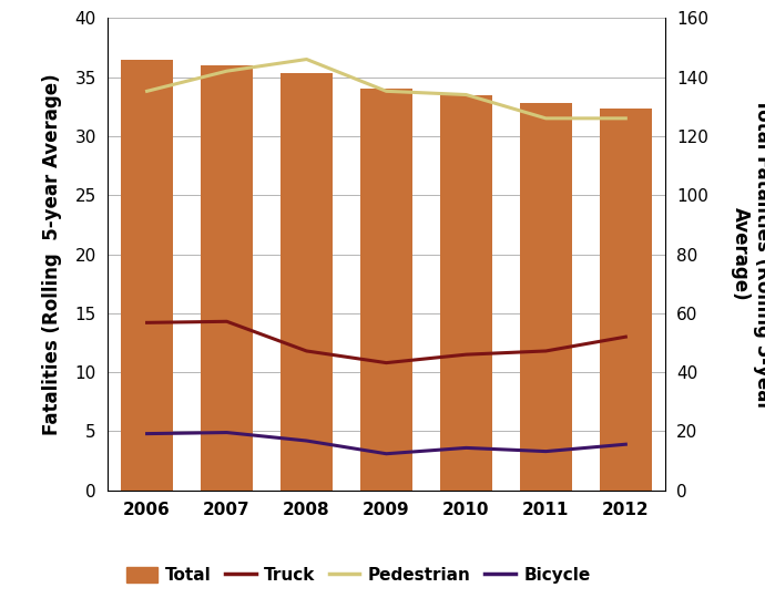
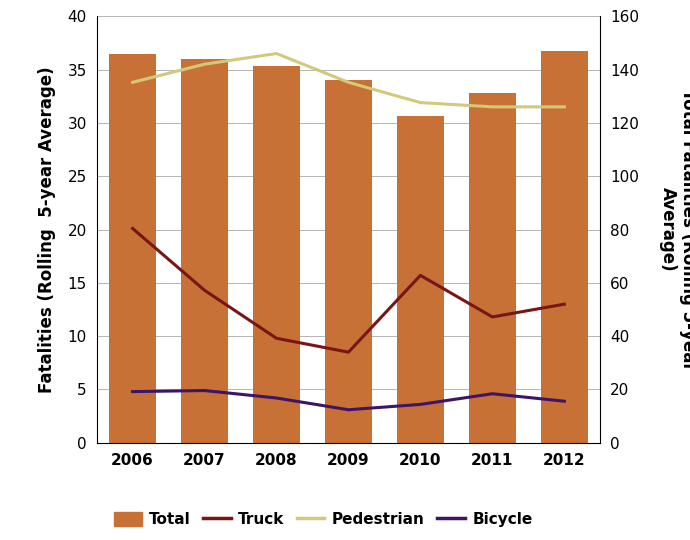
Truck/2006: 14.2 -> 20.1
Truck/2008: 11.8 -> 9.8
Truck/2009: 10.8 -> 8.5
Total/2010: 33.5 -> 30.6
Truck/2010: 11.5 -> 15.7
Pedestrian/2010: 33.5 -> 31.9
Bicycle/2011: 3.3 -> 4.6
Total/2012: 32.3 -> 36.7
